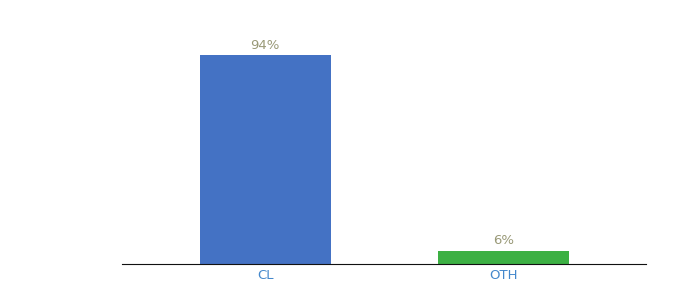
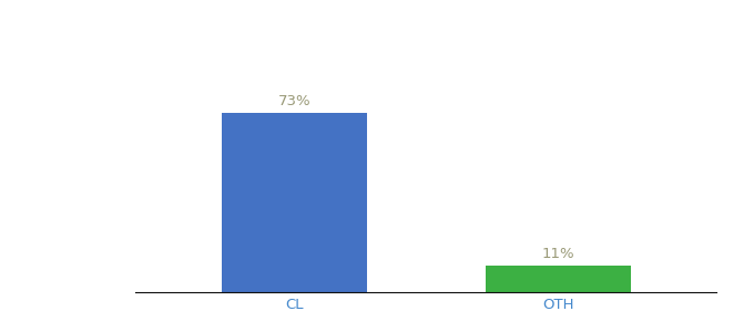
CL: 94% -> 73%
OTH: 6% -> 11%
